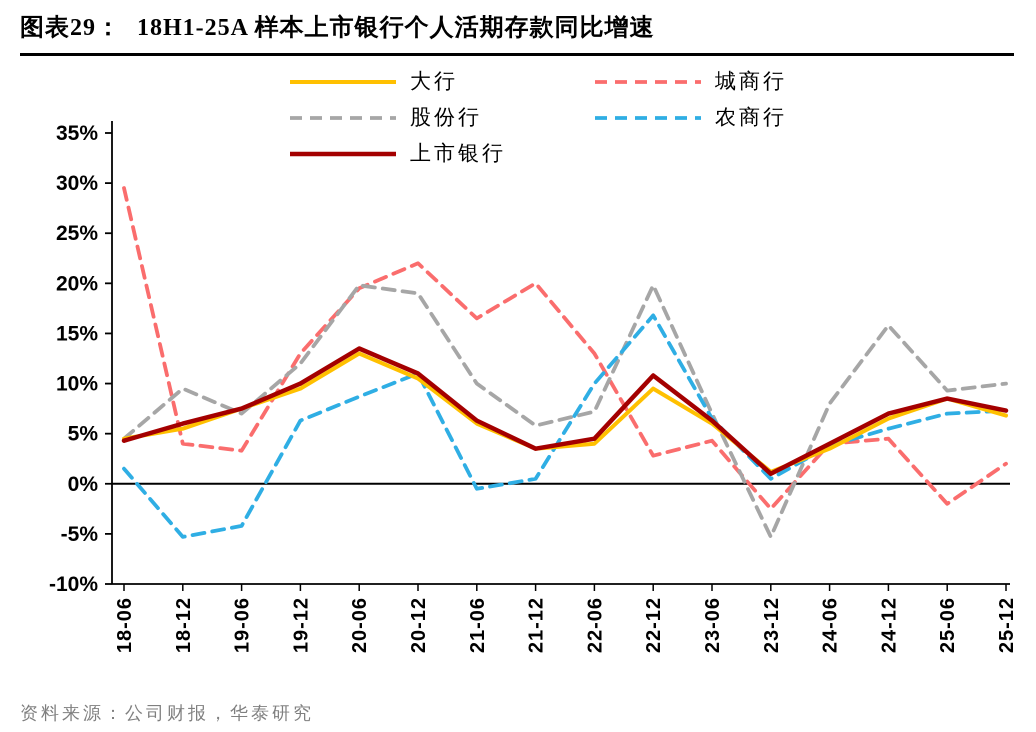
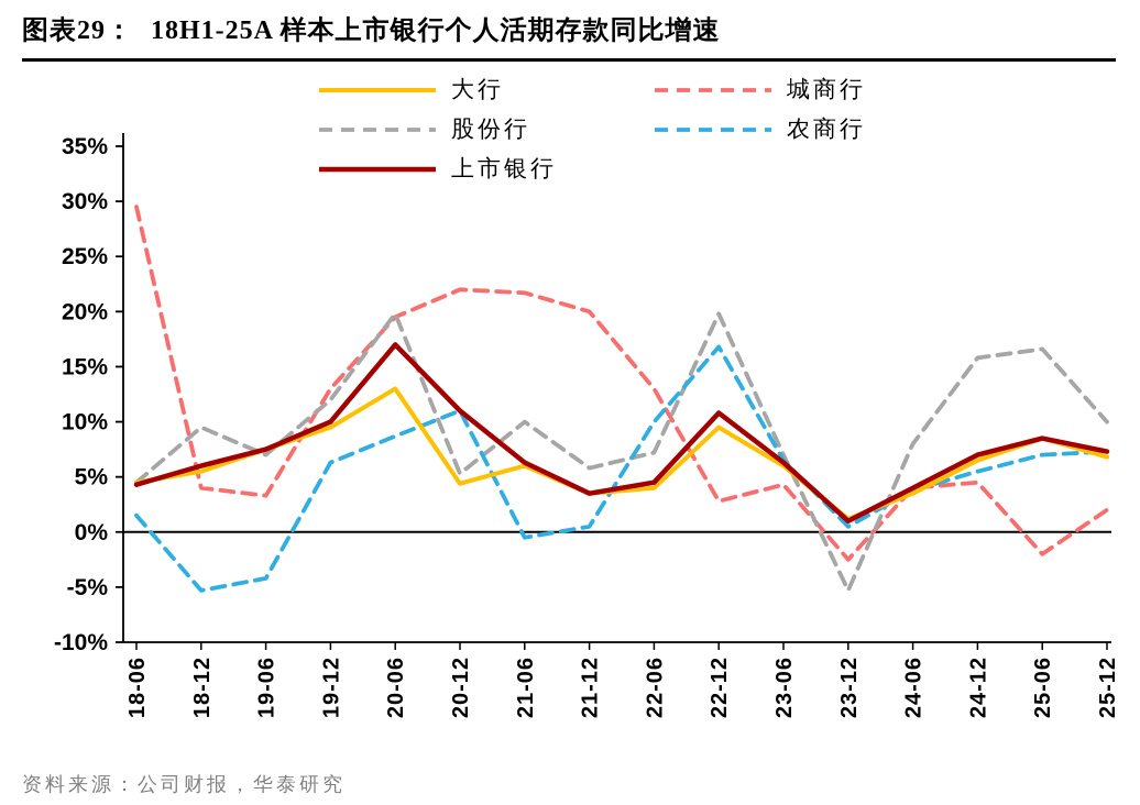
上市银行/20-06: 13.5% -> 17.0%
大行/20-12: 10.5% -> 4.4%
股份行/20-12: 19.0% -> 5.3%
城商行/21-06: 16.5% -> 21.7%
股份行/25-06: 9.3% -> 16.6%
